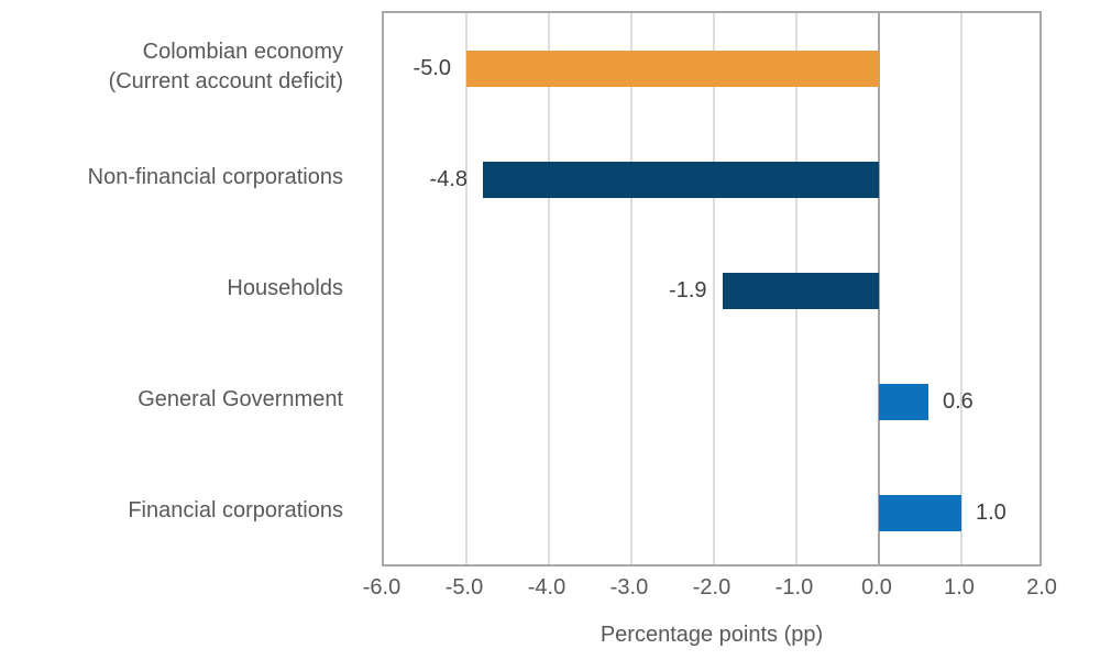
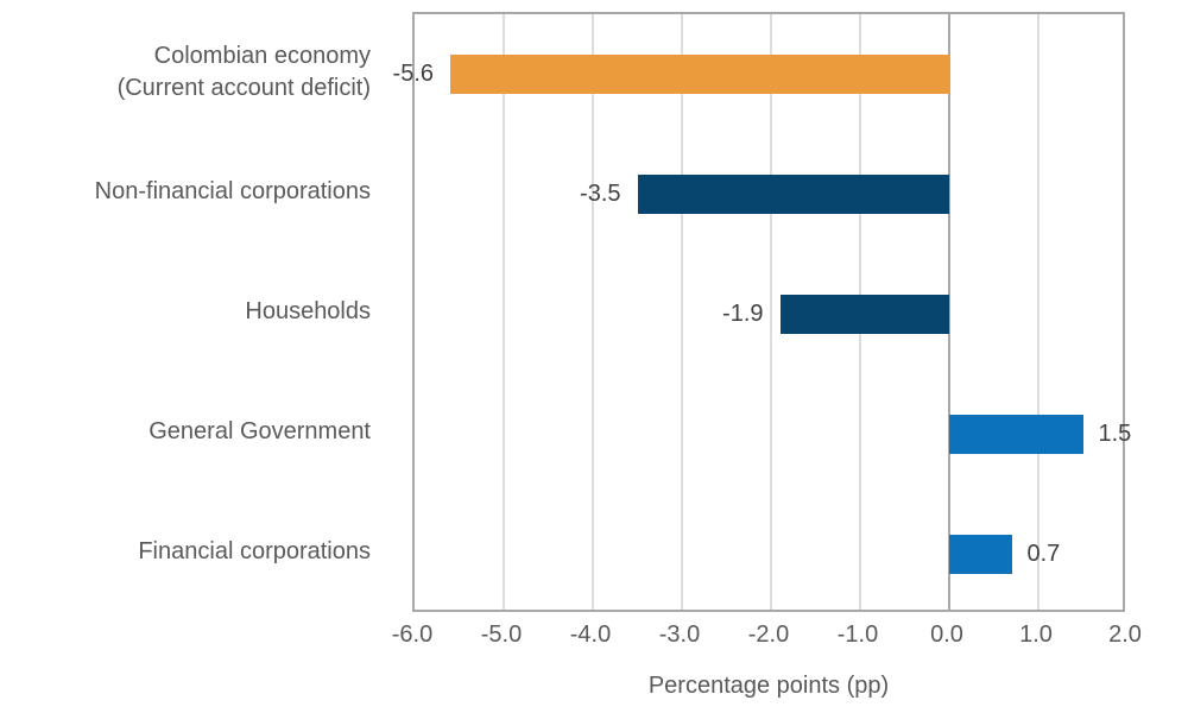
Colombian economy (Current account deficit): -5.0 -> -5.6
Non-financial corporations: -4.8 -> -3.5
General Government: 0.6 -> 1.5
Financial corporations: 1.0 -> 0.7
